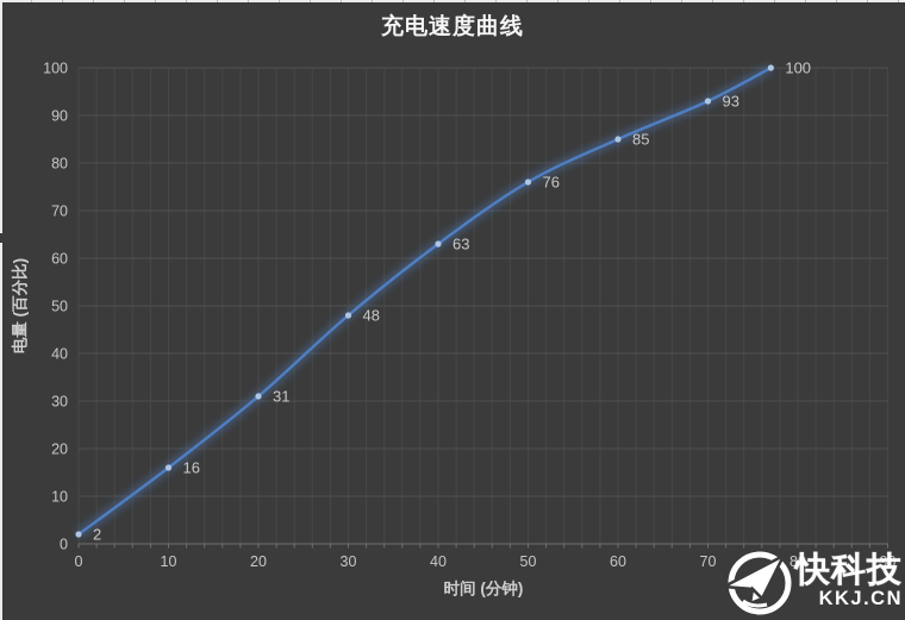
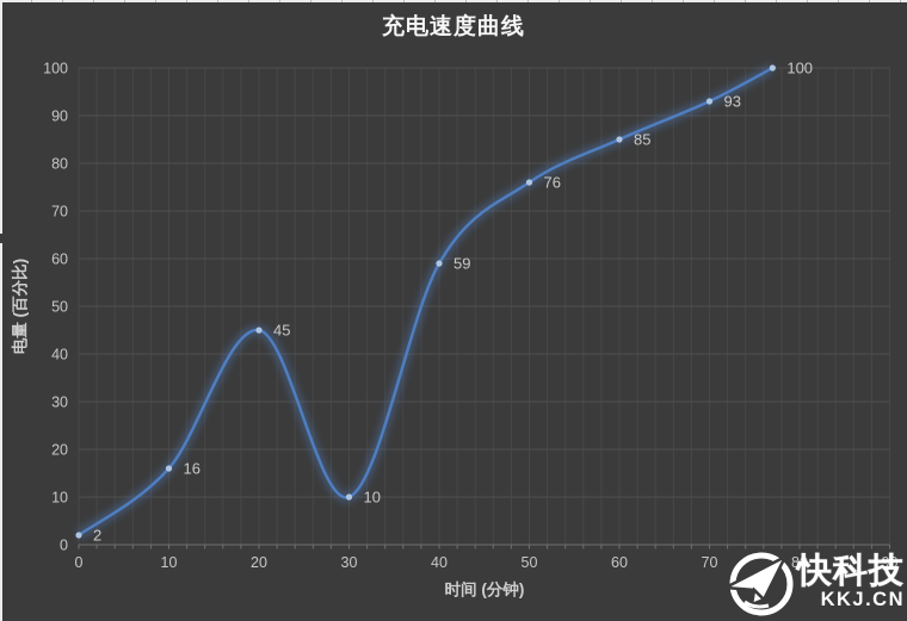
20: 31 -> 45
30: 48 -> 10
40: 63 -> 59
